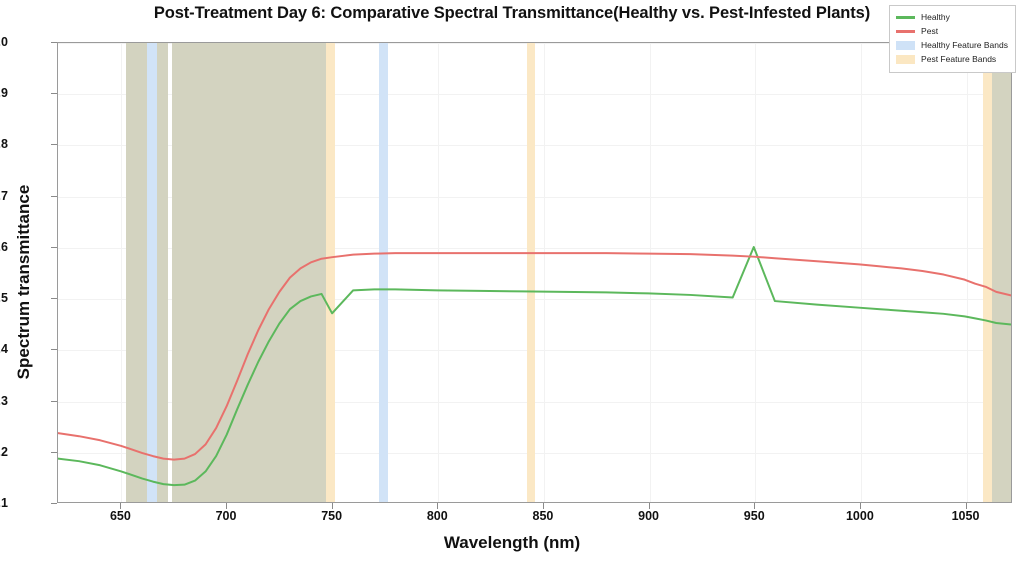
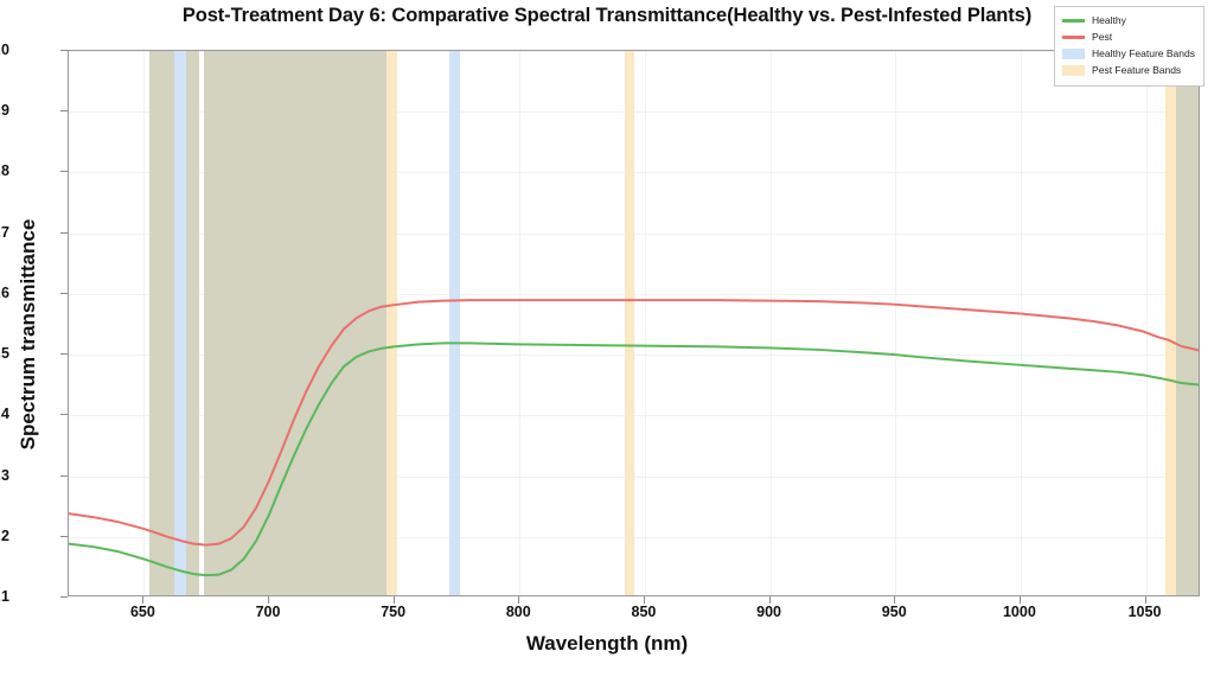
Healthy/750: 0.47 -> 0.51
Healthy/950: 0.60 -> 0.50
